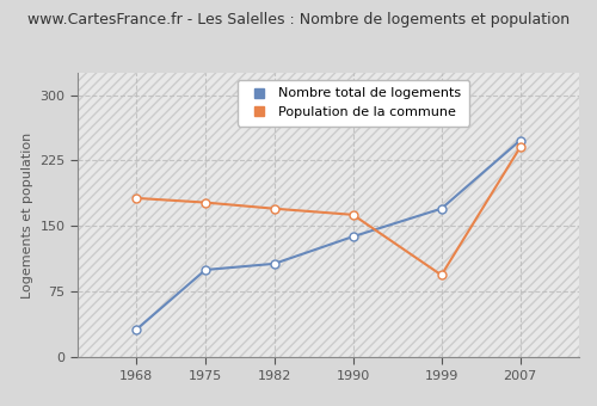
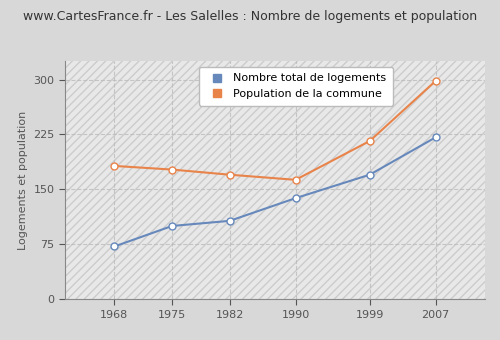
Nombre total de logements/1968: 32 -> 72
Population de la commune/1999: 94 -> 216
Nombre total de logements/2007: 248 -> 221
Population de la commune/2007: 240 -> 298
